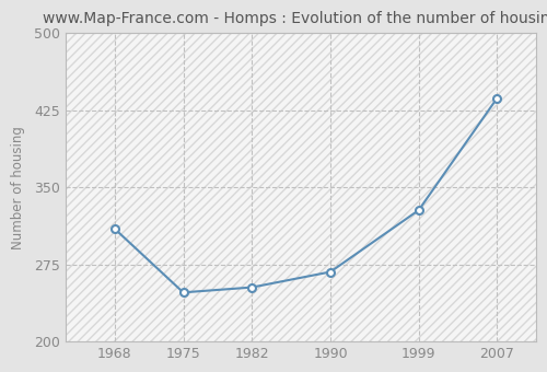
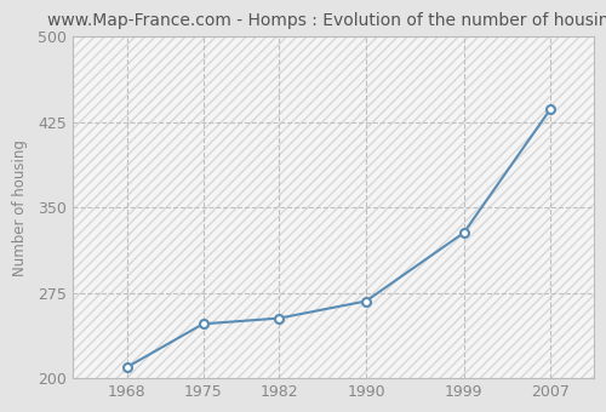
1968: 310 -> 210
